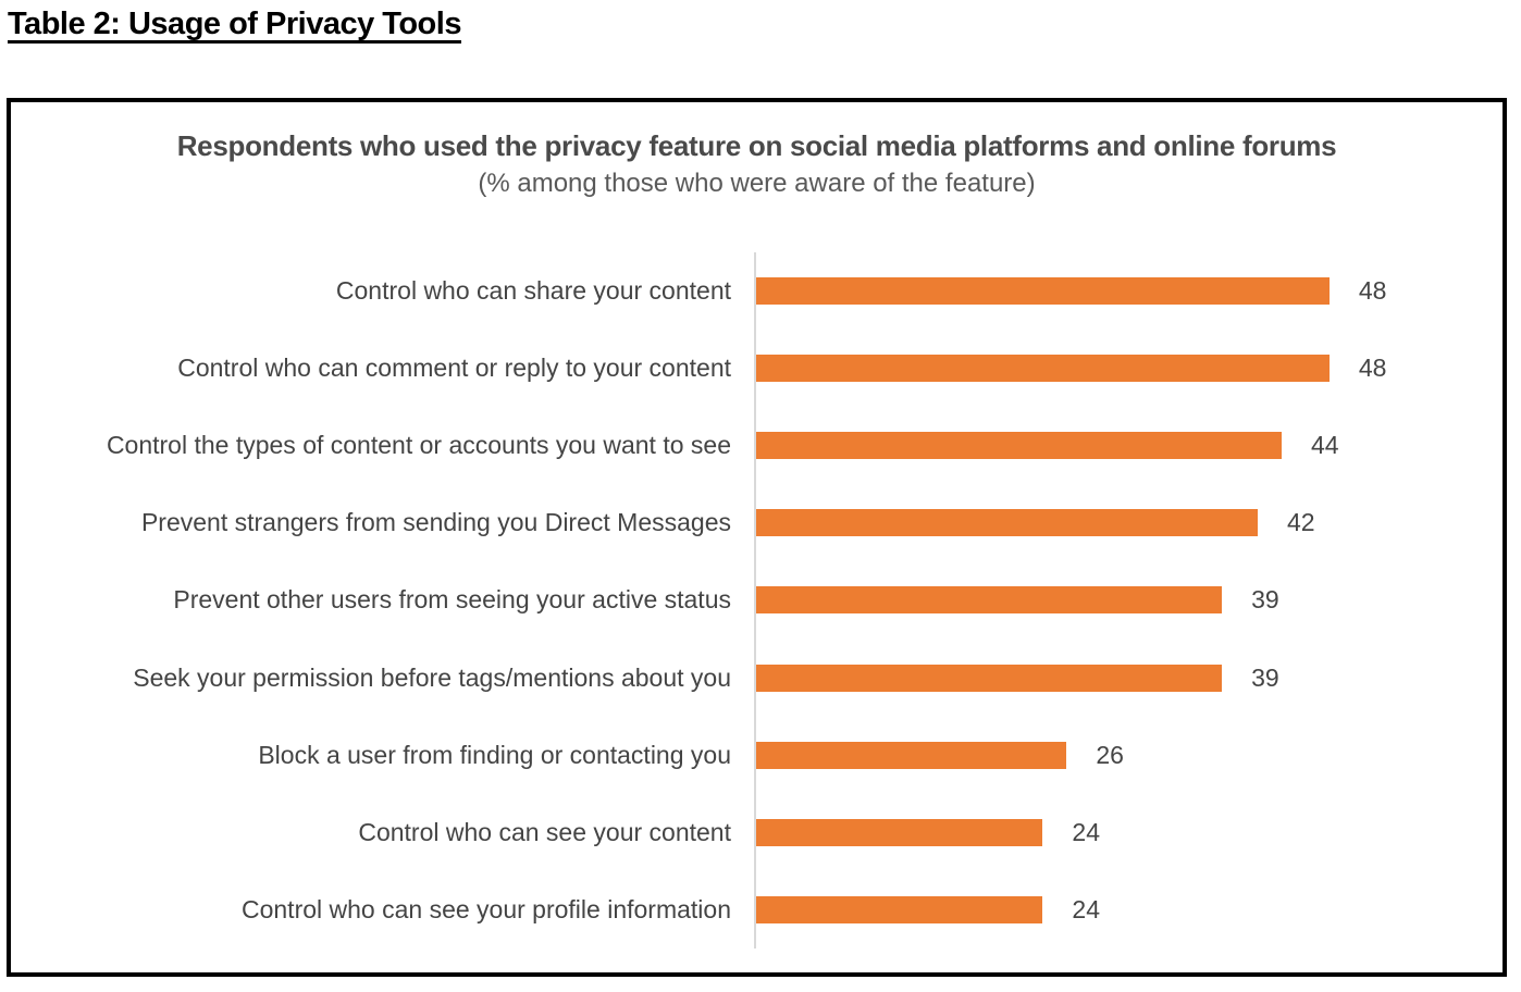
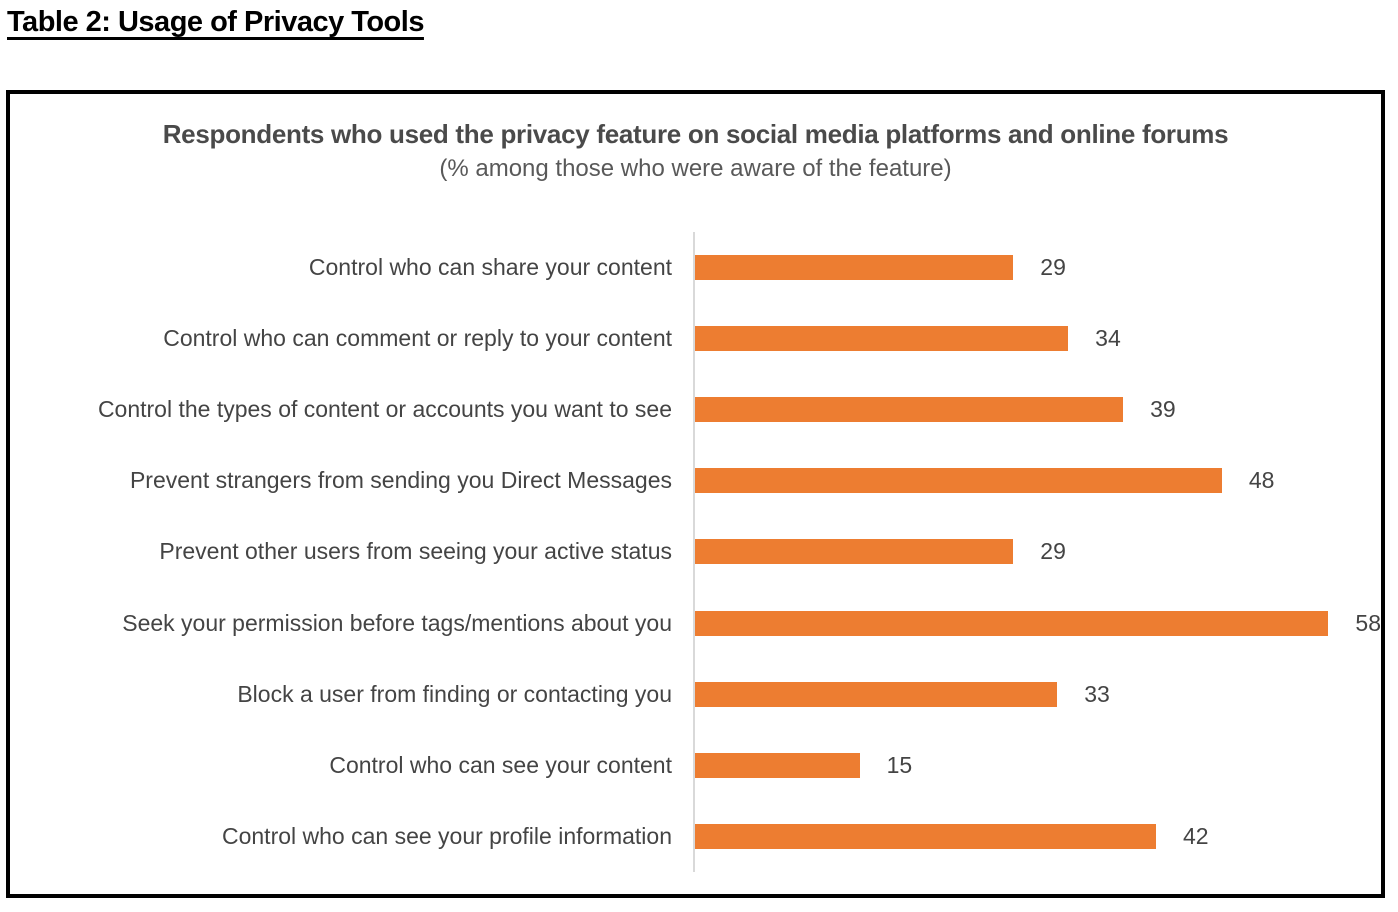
Control who can share your content: 48 -> 29
Control who can comment or reply to your content: 48 -> 34
Control the types of content or accounts you want to see: 44 -> 39
Prevent strangers from sending you Direct Messages: 42 -> 48
Prevent other users from seeing your active status: 39 -> 29
Seek your permission before tags/mentions about you: 39 -> 58
Block a user from finding or contacting you: 26 -> 33
Control who can see your content: 24 -> 15
Control who can see your profile information: 24 -> 42
